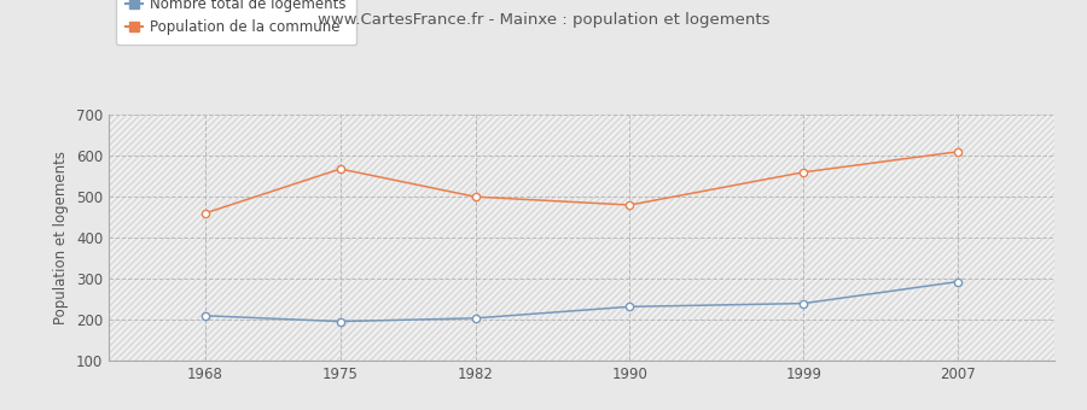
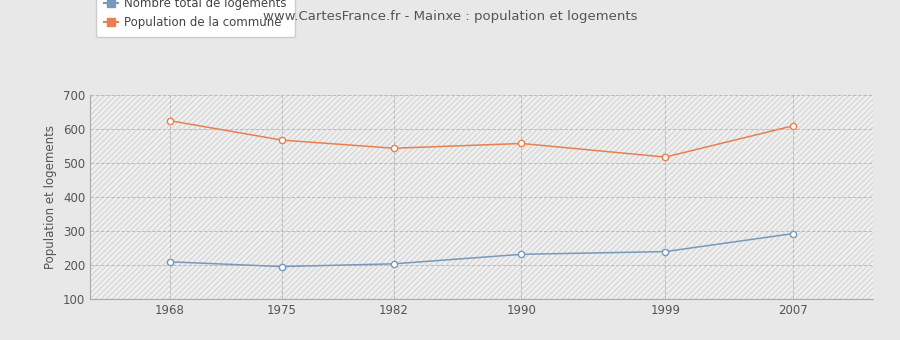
Population de la commune/1968: 460 -> 625
Population de la commune/1982: 500 -> 544
Population de la commune/1990: 480 -> 558
Population de la commune/1999: 560 -> 518
